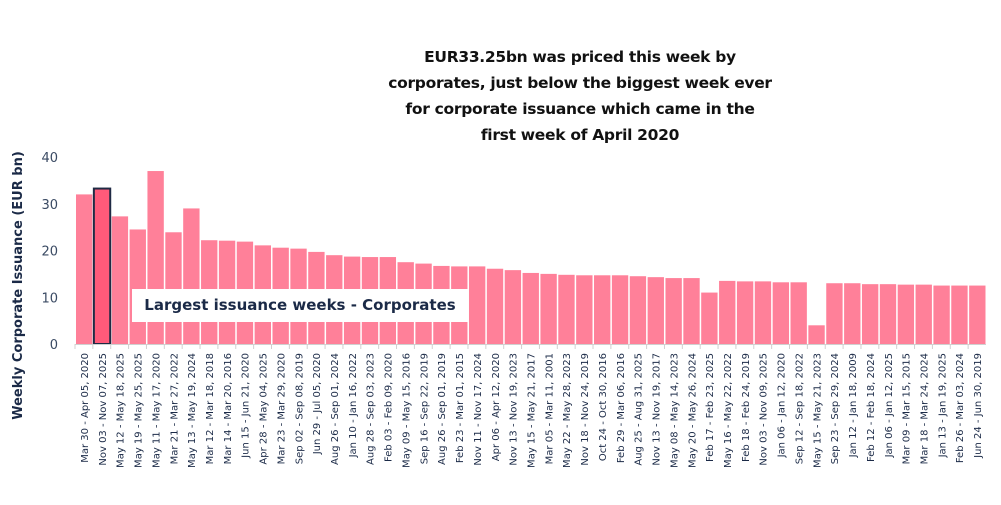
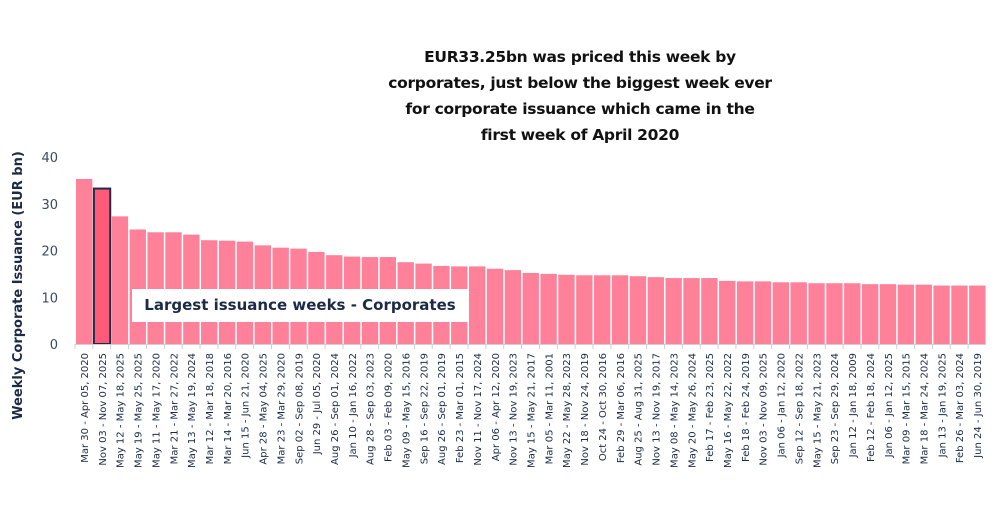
Mar 30 - Apr 05, 2020: 32 -> 35
May 11 - May 17, 2020: 37 -> 24
May 13 - May 19, 2024: 29 -> 23
Feb 17 - Feb 23, 2025: 11 -> 14
May 15 - May 21, 2023: 4 -> 13
